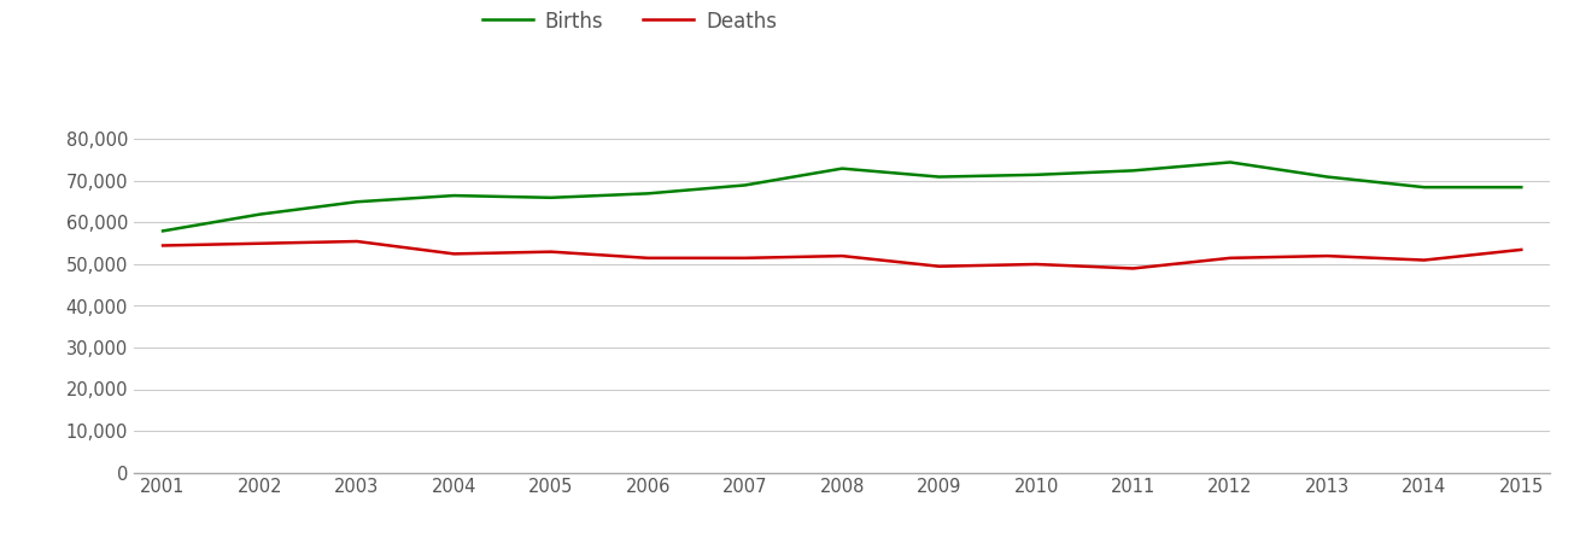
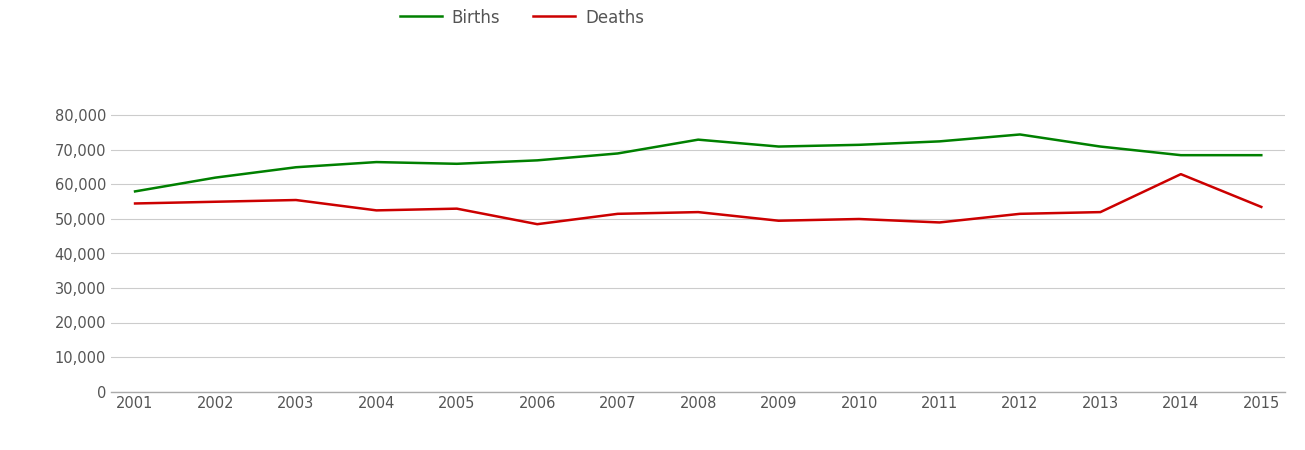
Deaths/2006: 51,500 -> 48,500
Deaths/2014: 51,000 -> 63,000
